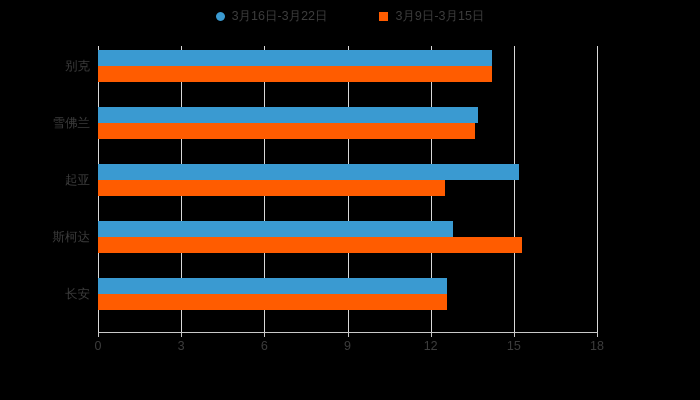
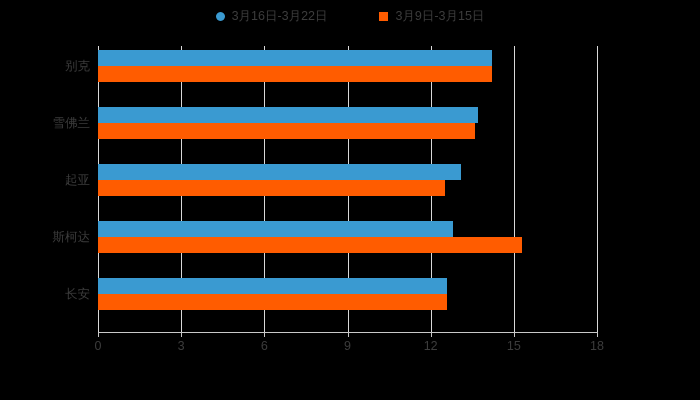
3月16日-3月22日/起亚: 15.2 -> 13.1
